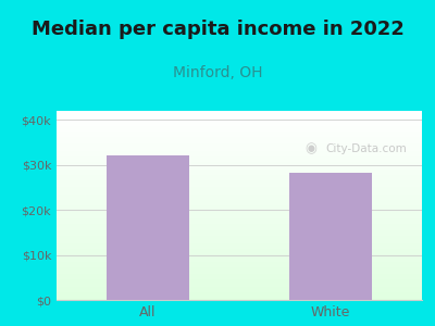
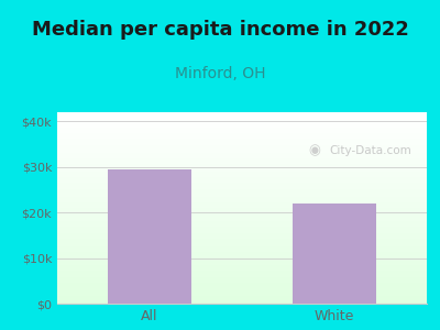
All: $32.2k -> $29.5k
White: $28.2k -> $22.0k
